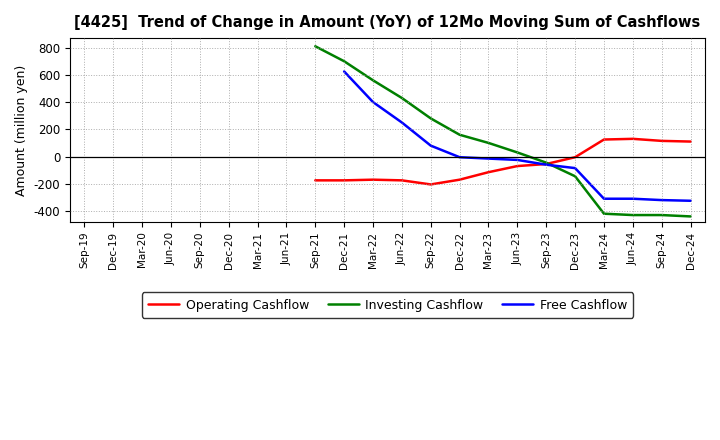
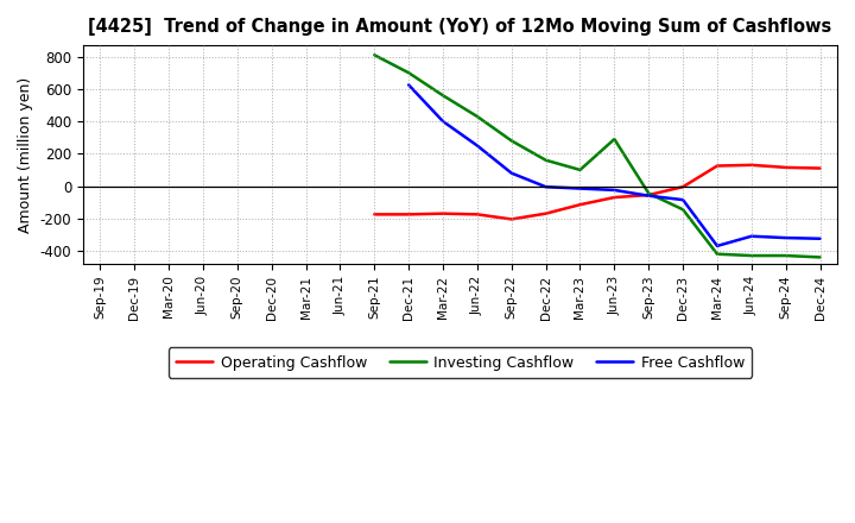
Investing Cashflow/Jun-23: 30 -> 290
Free Cashflow/Mar-24: -310 -> -370
